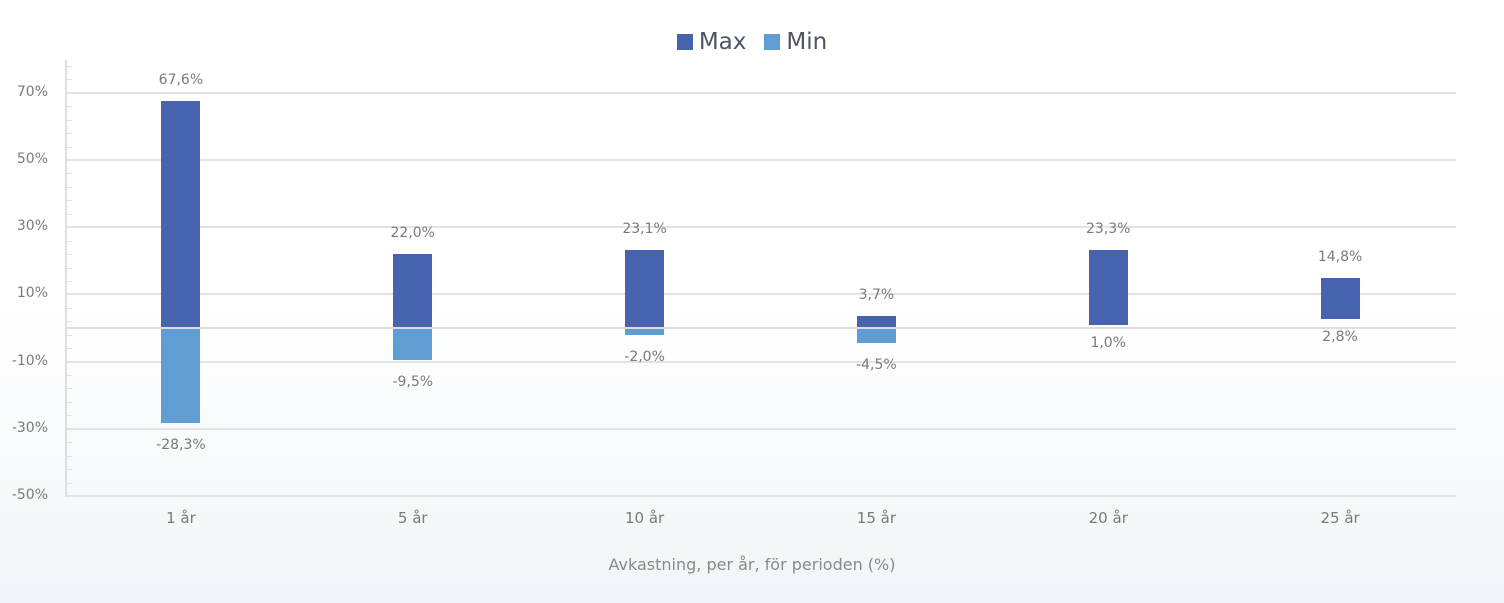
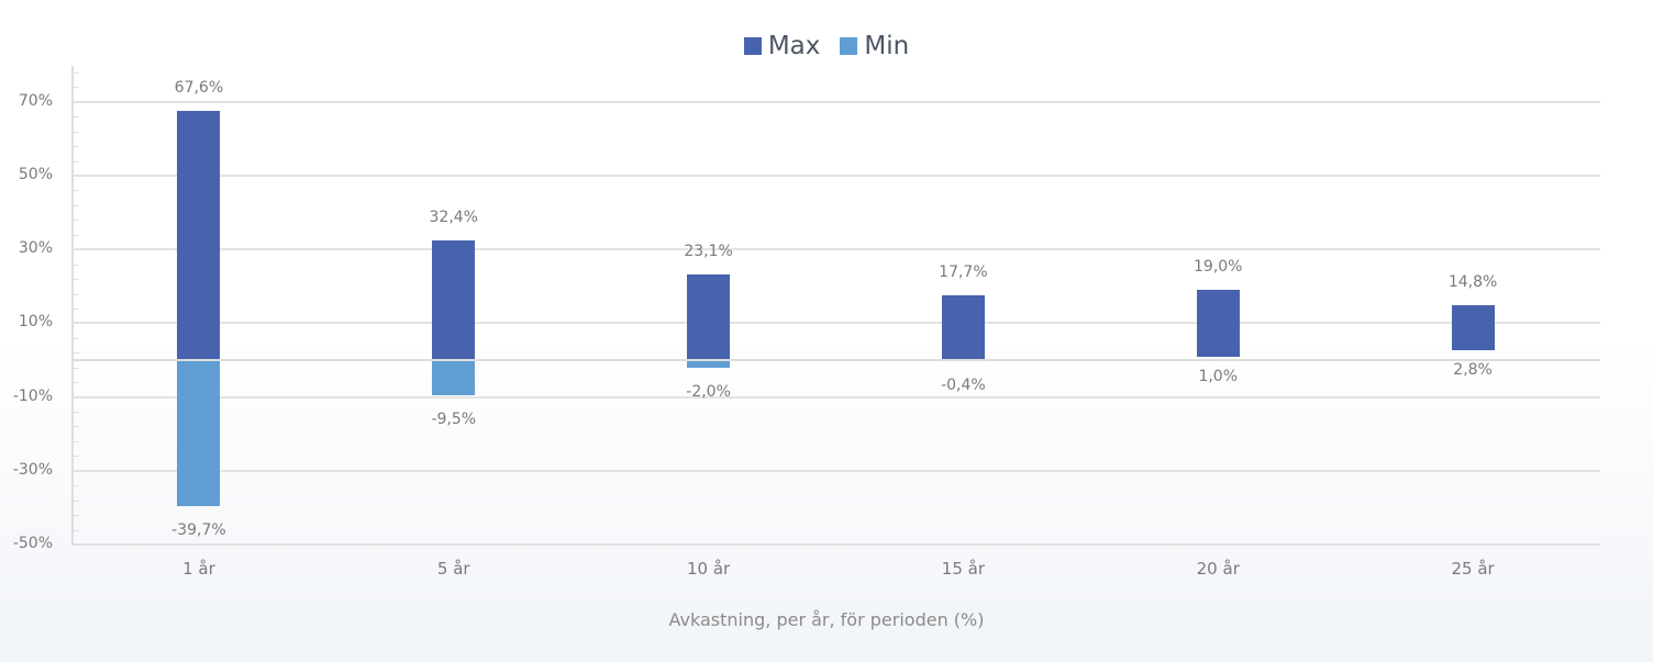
Min/1 år: -28,3% -> -39,7%
Max/5 år: 22,0% -> 32,4%
Max/15 år: 3,7% -> 17,7%
Min/15 år: -4,5% -> -0,4%
Max/20 år: 23,3% -> 19,0%
